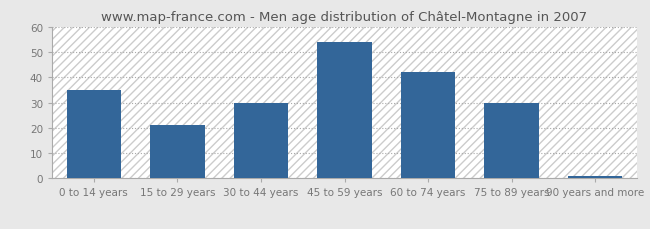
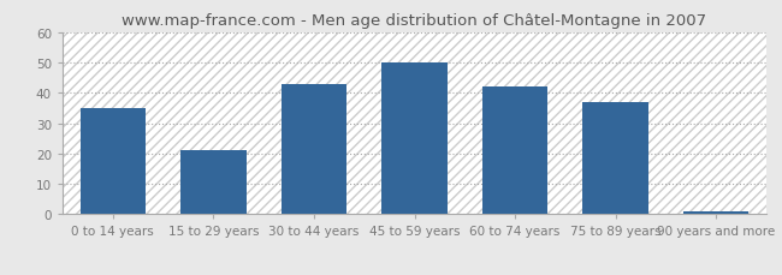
30 to 44 years: 30 -> 43
45 to 59 years: 54 -> 50
75 to 89 years: 30 -> 37
